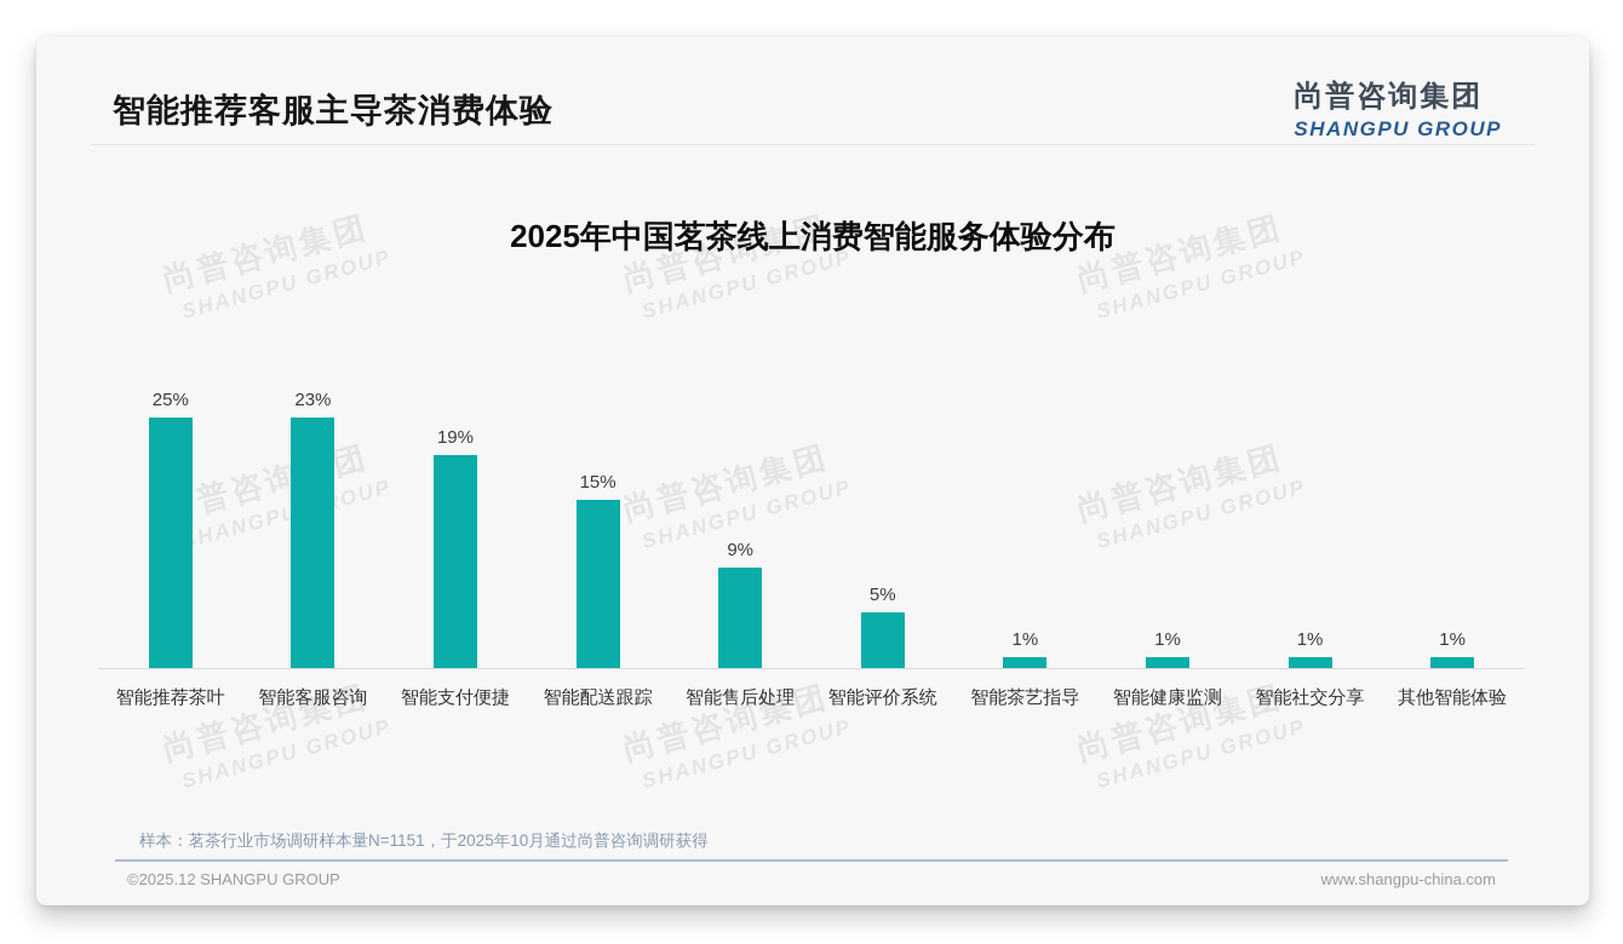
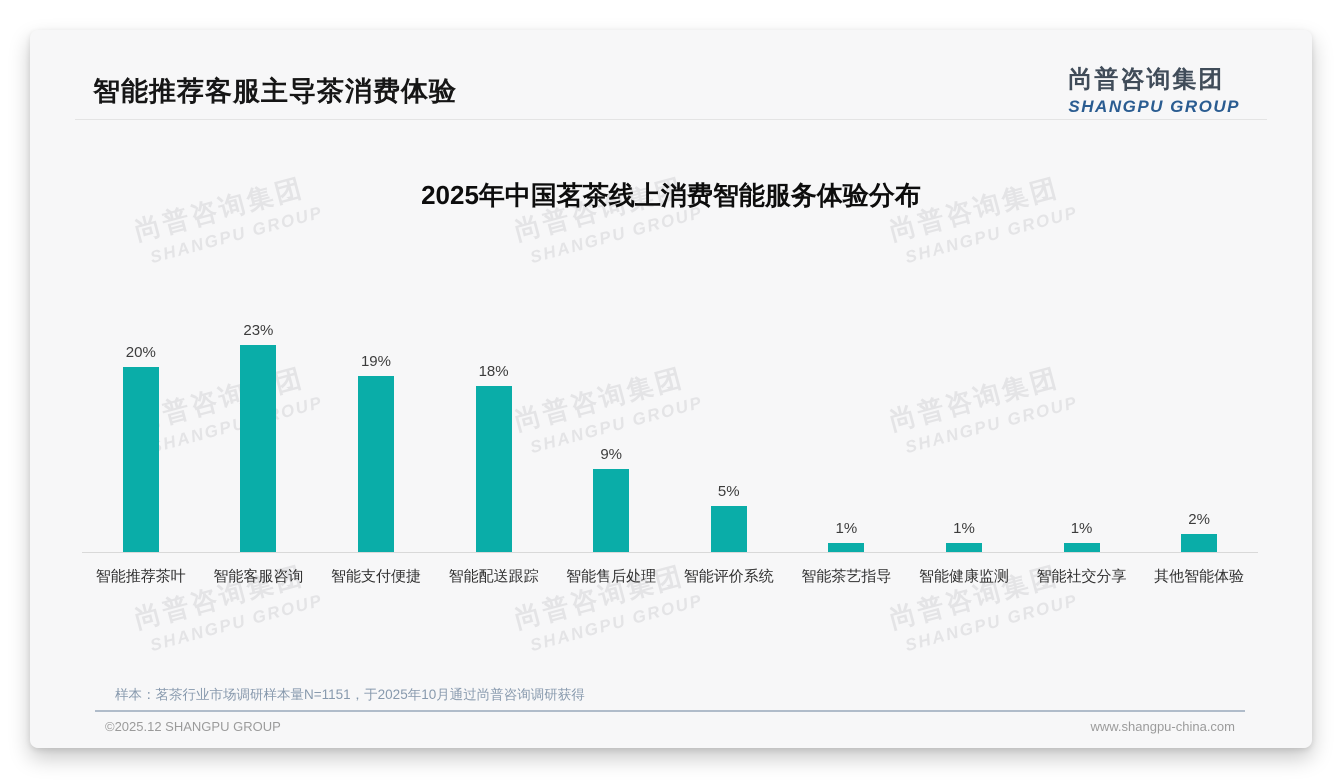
智能推荐茶叶: 25% -> 20%
智能配送跟踪: 15% -> 18%
其他智能体验: 1% -> 2%
